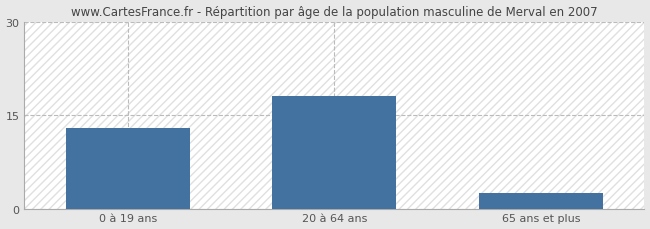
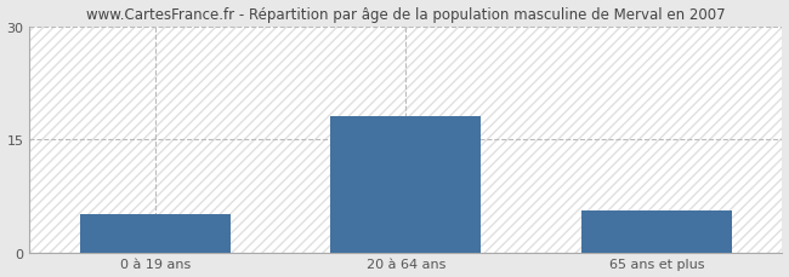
0 à 19 ans: 13.0 -> 5.0
65 ans et plus: 2.5 -> 5.6
